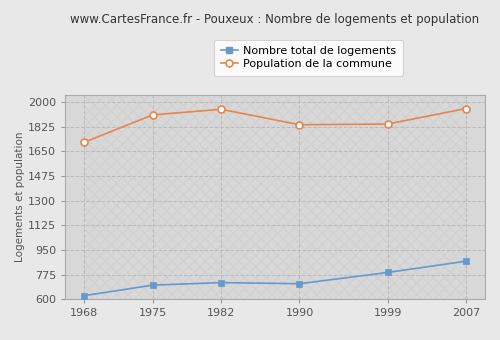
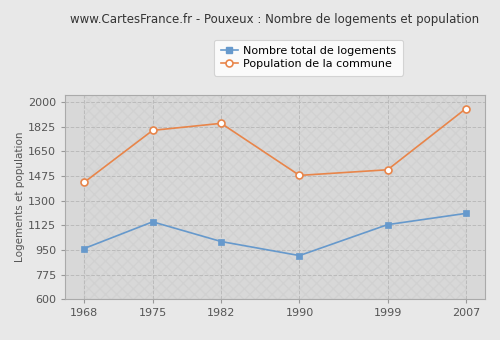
Nombre total de logements/1968: 620 -> 960
Population de la commune/1968: 1720 -> 1430
Nombre total de logements/1975: 700 -> 1150
Population de la commune/1975: 1910 -> 1800
Nombre total de logements/1982: 720 -> 1010
Population de la commune/1982: 1950 -> 1850
Nombre total de logements/1990: 710 -> 910
Population de la commune/1990: 1840 -> 1480
Nombre total de logements/1999: 790 -> 1130
Population de la commune/1999: 1840 -> 1520
Nombre total de logements/2007: 870 -> 1210
